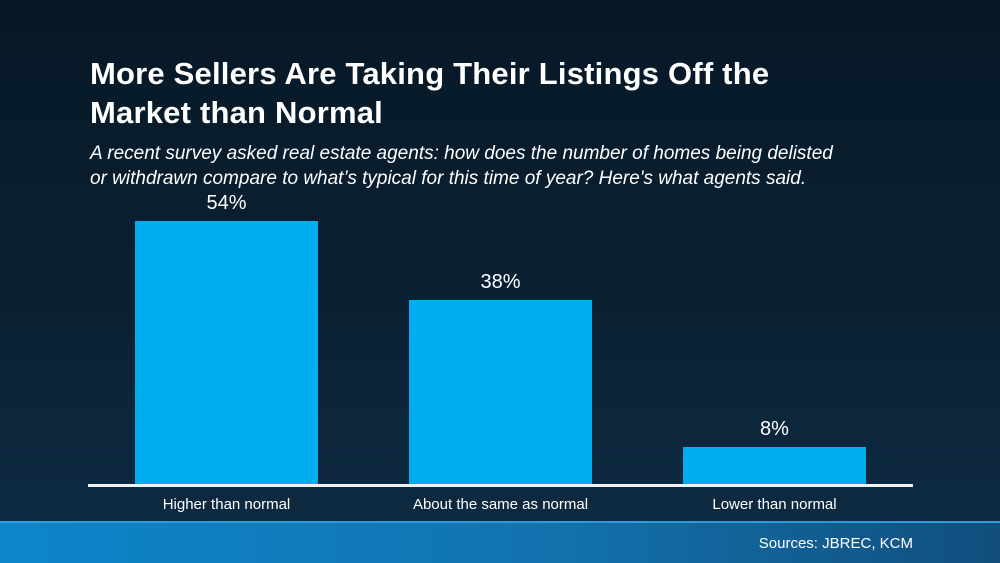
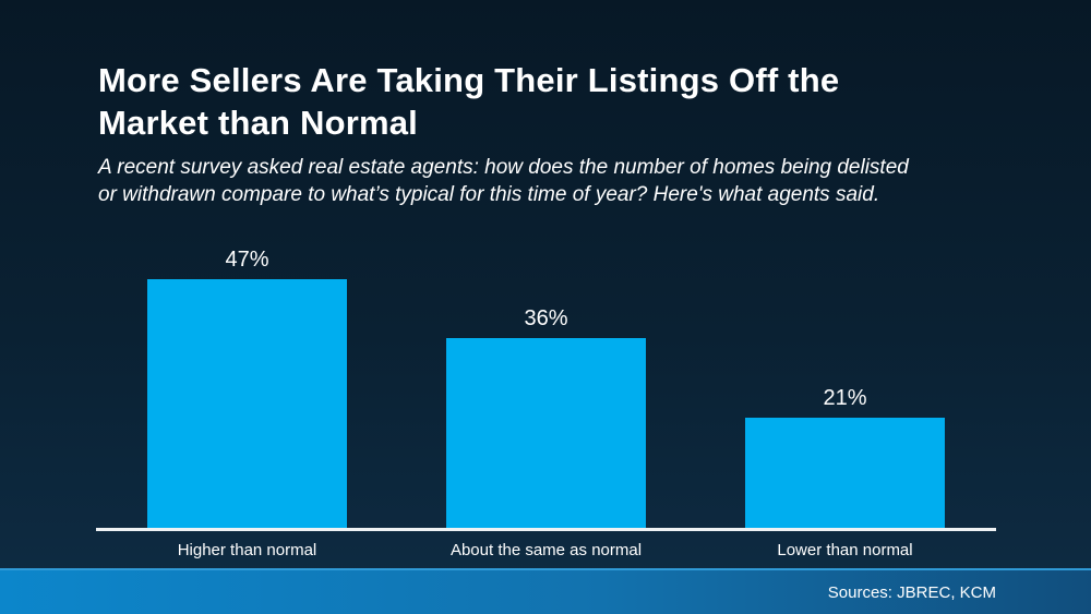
Higher than normal: 54% -> 47%
About the same as normal: 38% -> 36%
Lower than normal: 8% -> 21%
